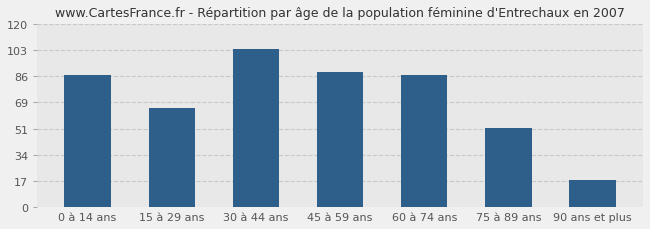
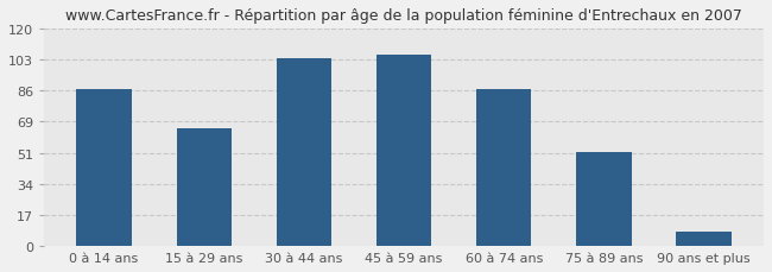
45 à 59 ans: 89 -> 106
90 ans et plus: 18 -> 8
